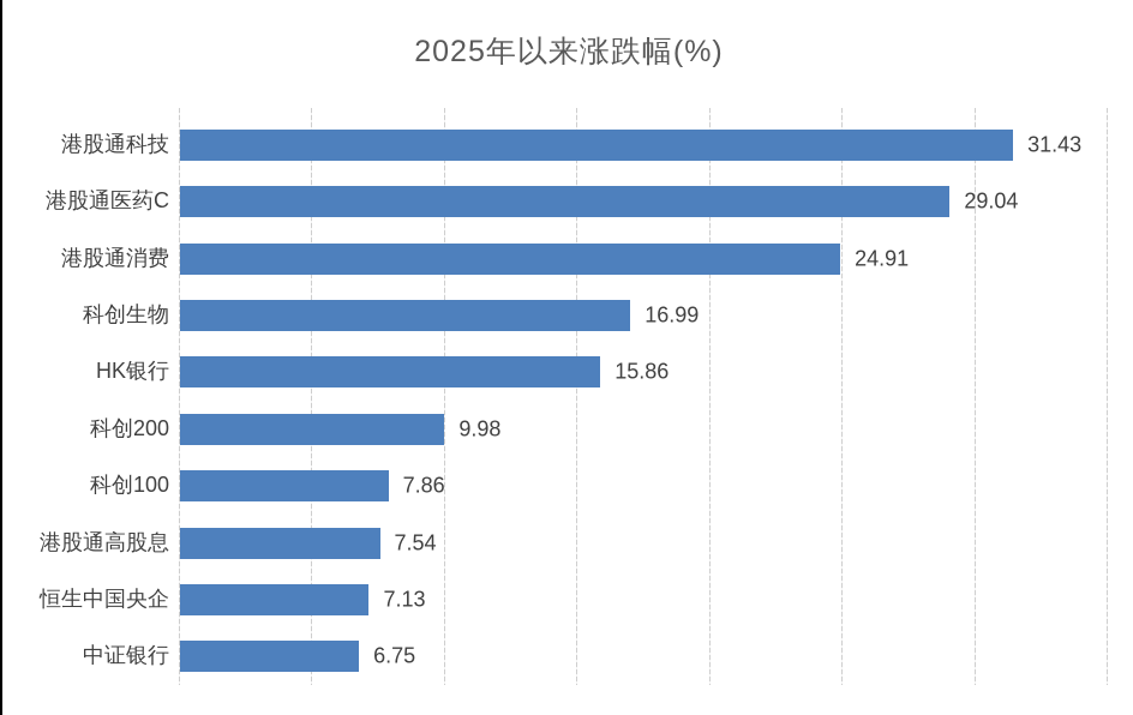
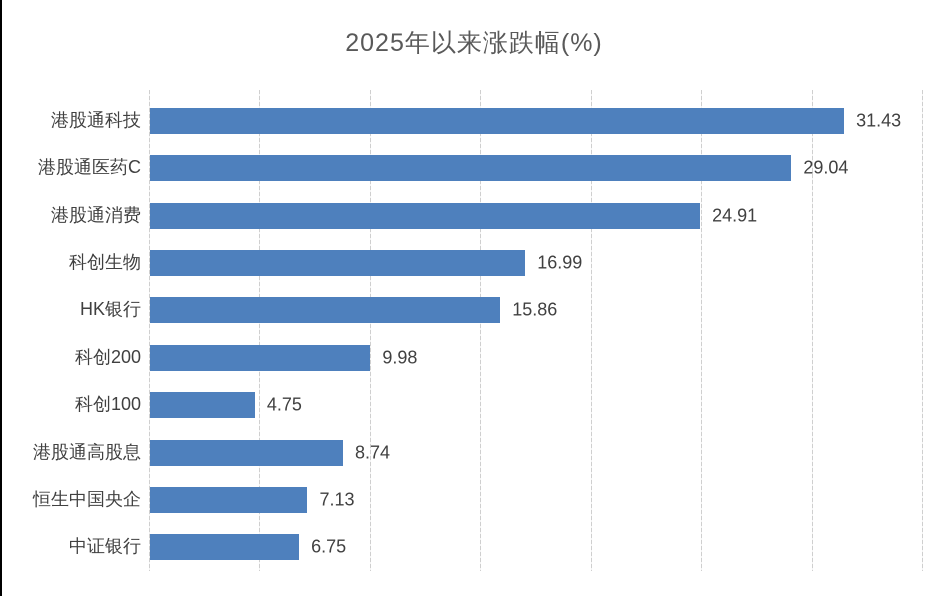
科创100: 7.86 -> 4.75
港股通高股息: 7.54 -> 8.74
